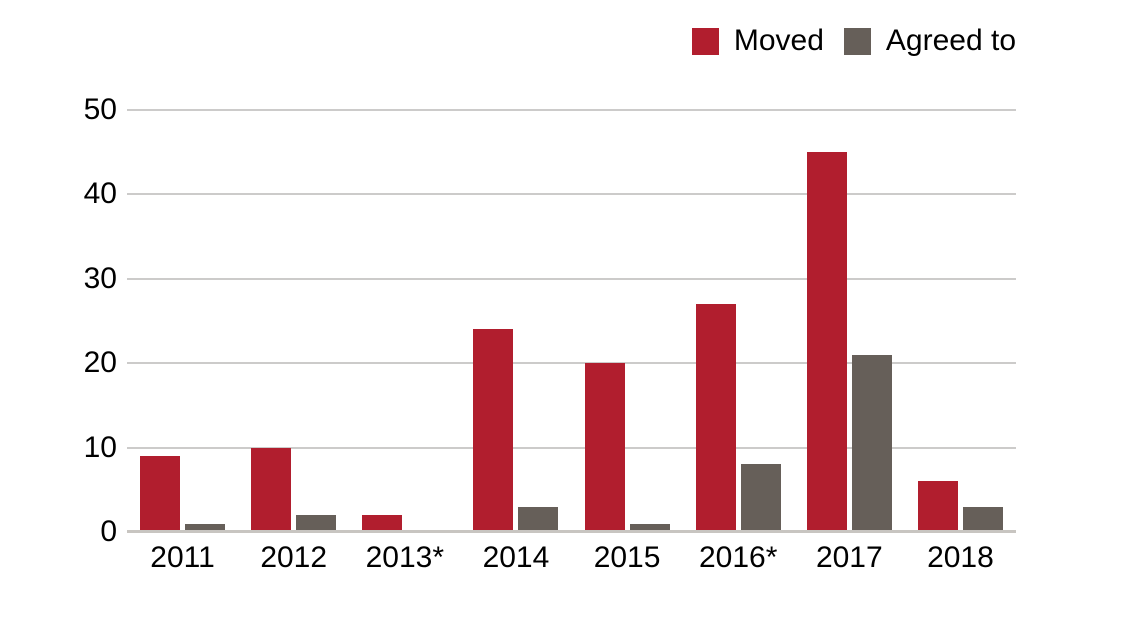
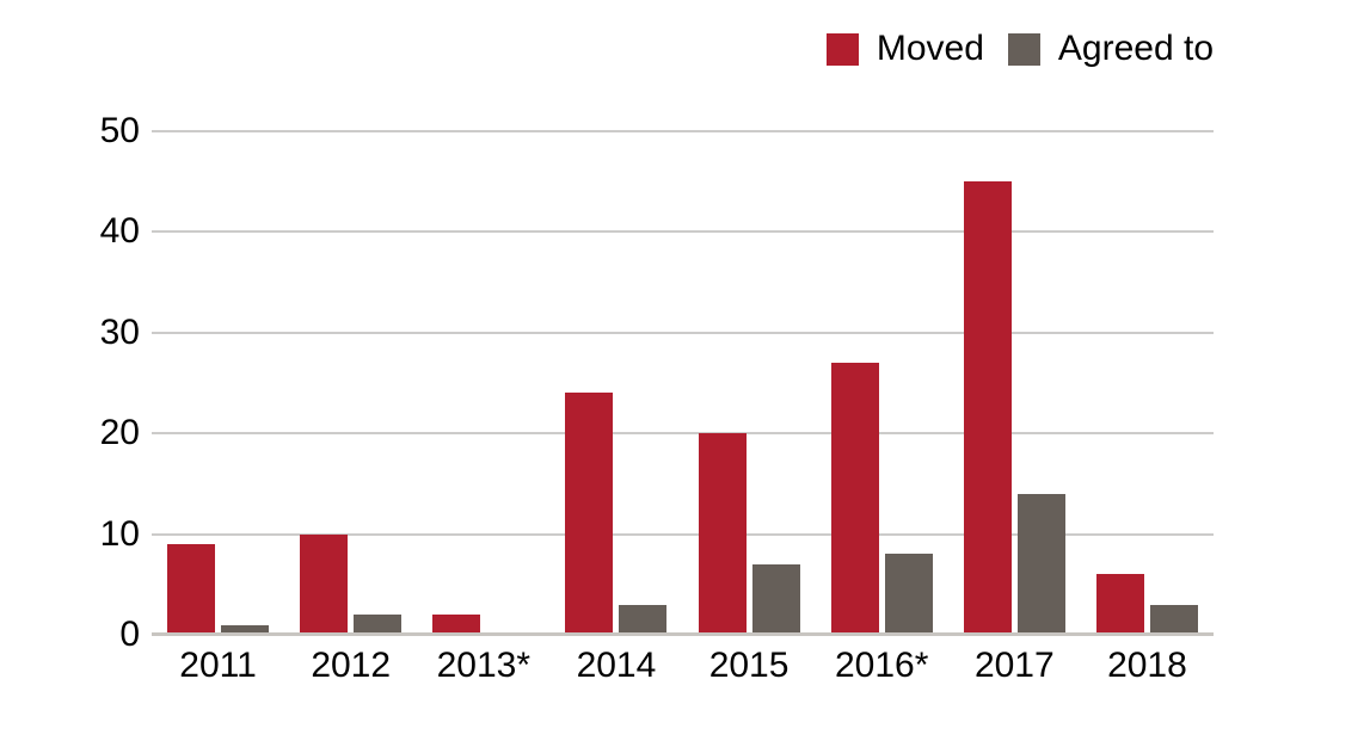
Agreed to/2015: 1 -> 7
Agreed to/2017: 21 -> 14
